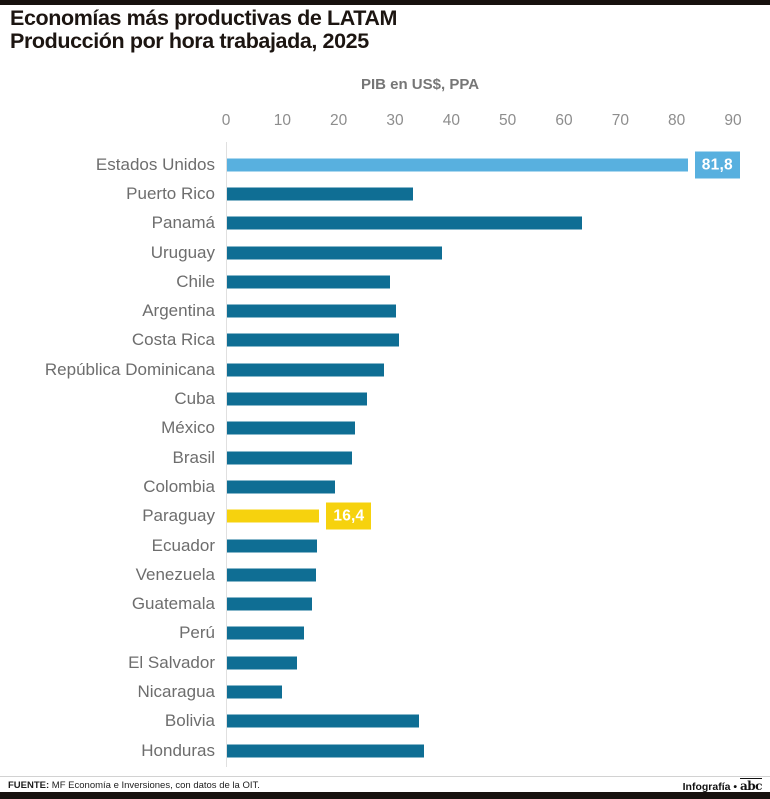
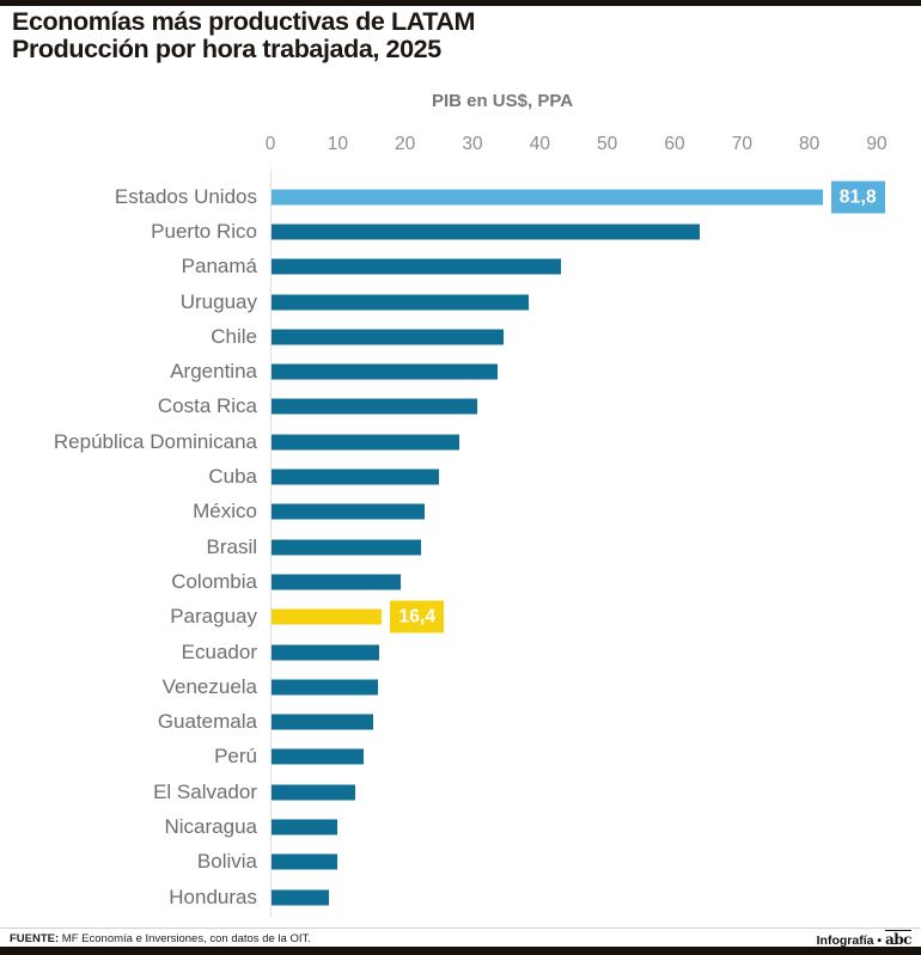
Puerto Rico: 33 -> 64
Panamá: 63 -> 43
Chile: 29 -> 34
Argentina: 30 -> 34
Bolivia: 34 -> 10
Honduras: 35 -> 9
